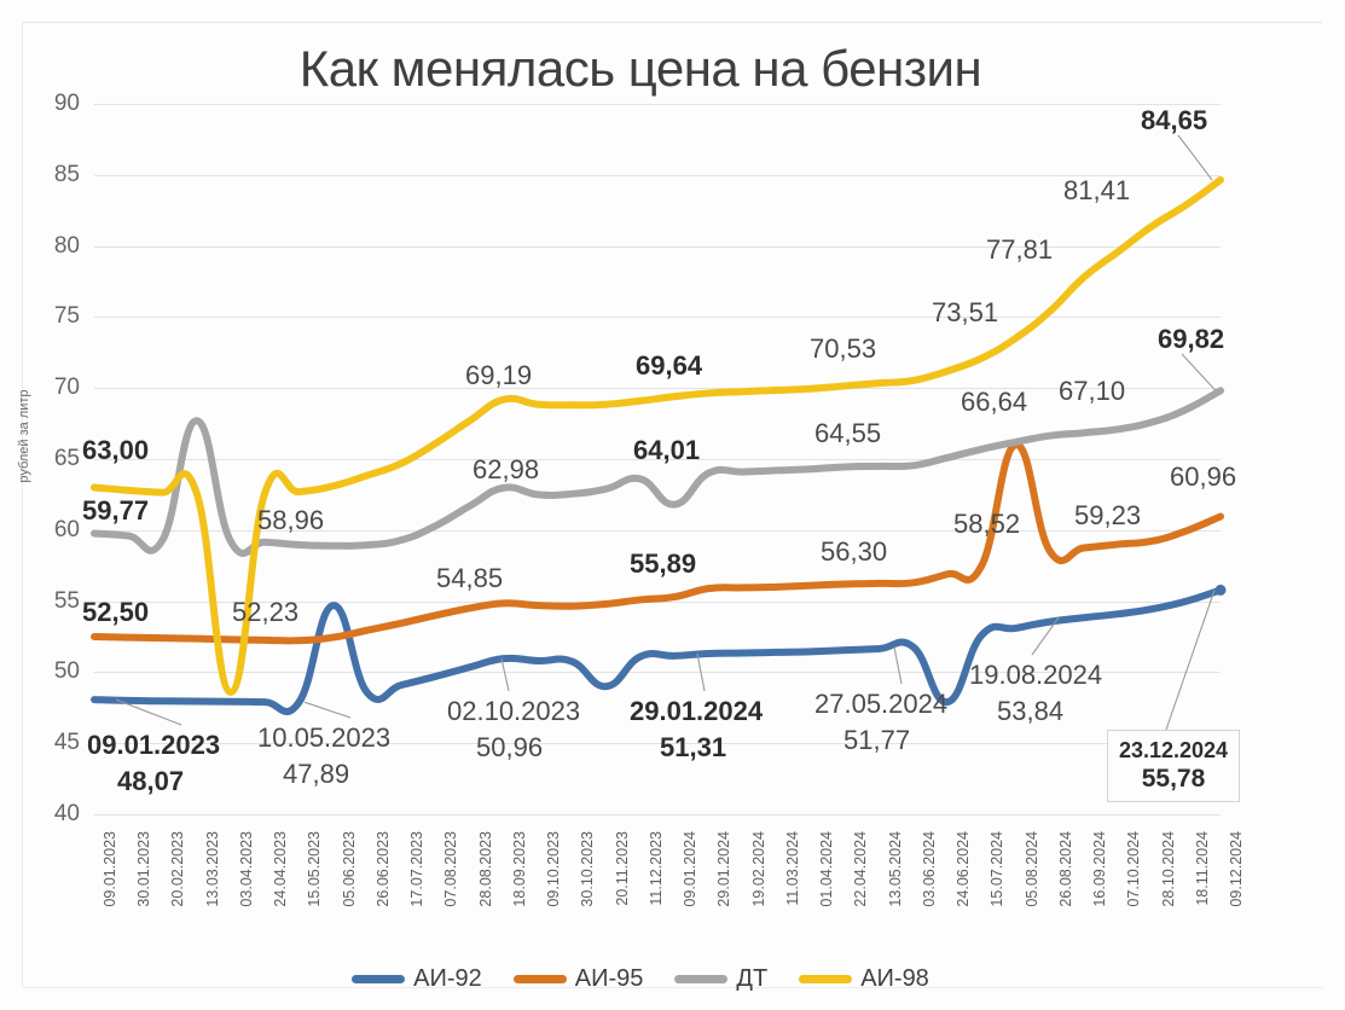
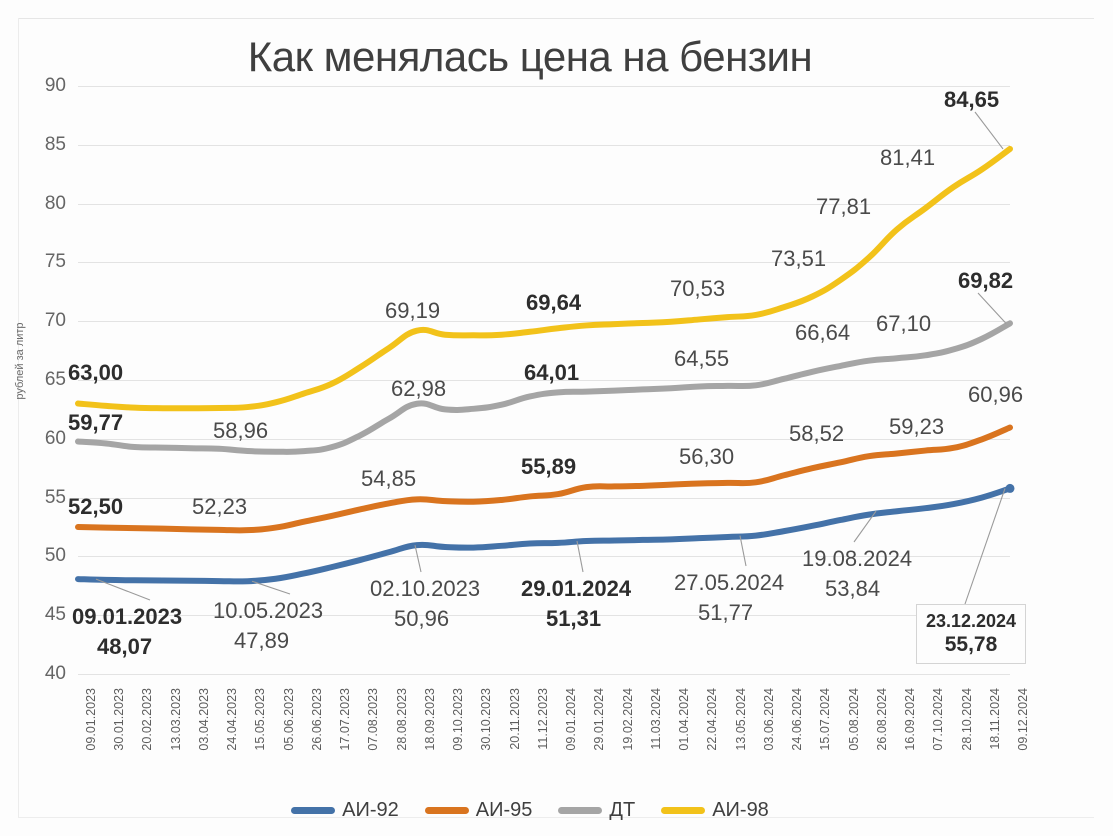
ДТ/13.03.2023: 67.7 -> 59.2
АИ-98/03.04.2023: 48.6 -> 62.6
АИ-92/05.06.2023: 54.7 -> 48.1
АИ-92/20.11.2023: 49.0 -> 50.9
ДТ/09.01.2024: 61.8 -> 64.0
АИ-92/24.06.2024: 47.9 -> 52.1
АИ-95/05.08.2024: 66.0 -> 58.0
